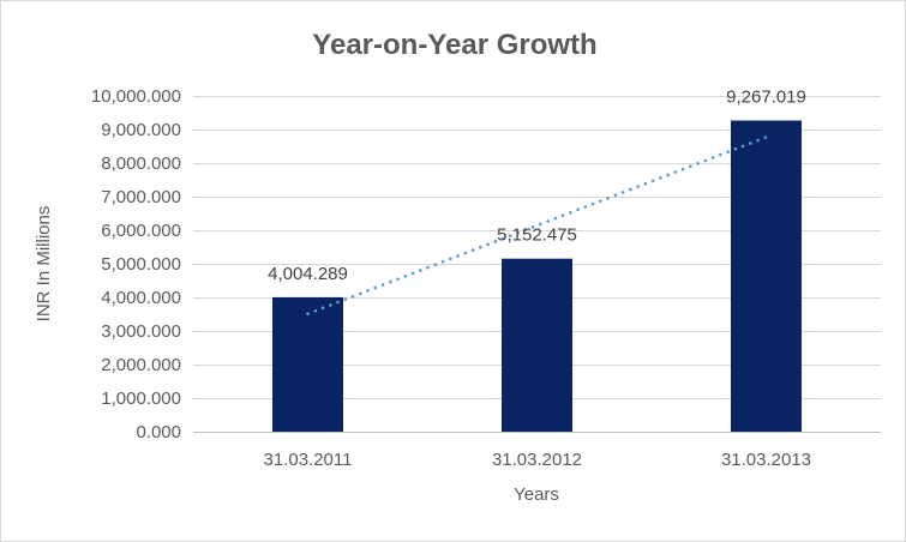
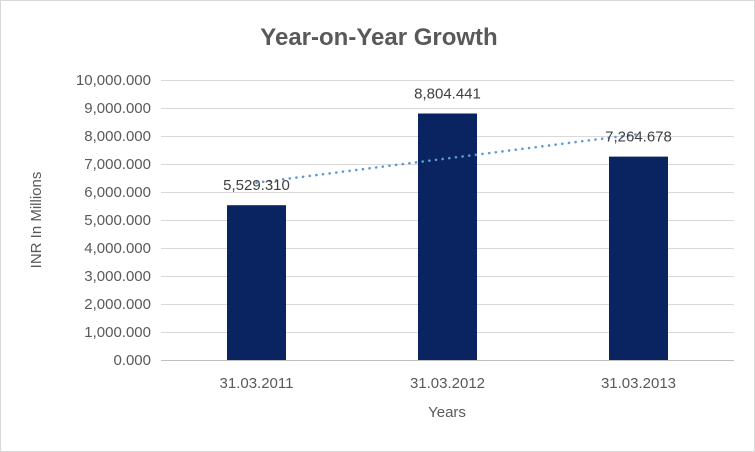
31.03.2011: 4,004.289 -> 5,529.310
31.03.2012: 5,152.475 -> 8,804.441
31.03.2013: 9,267.019 -> 7,264.678
